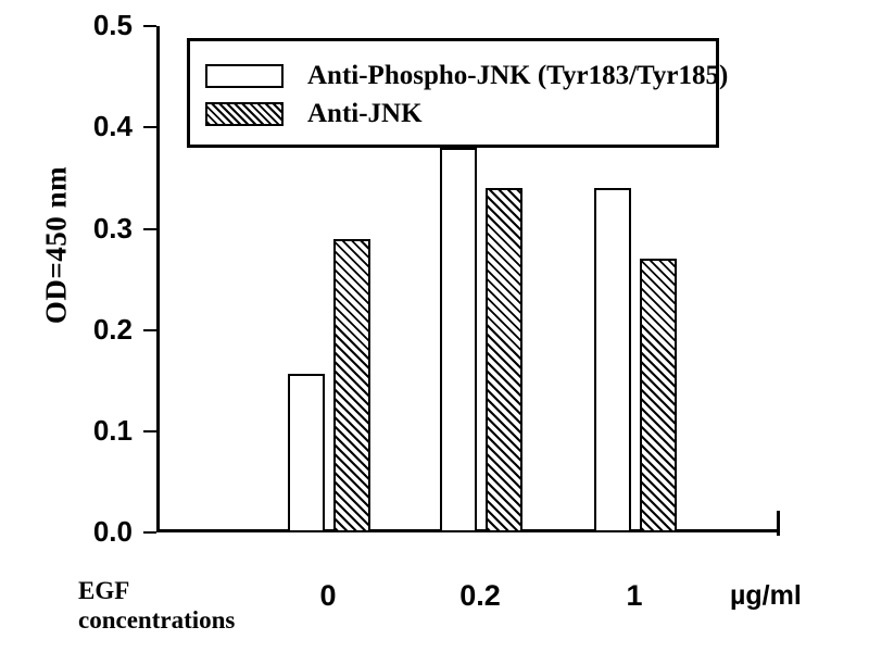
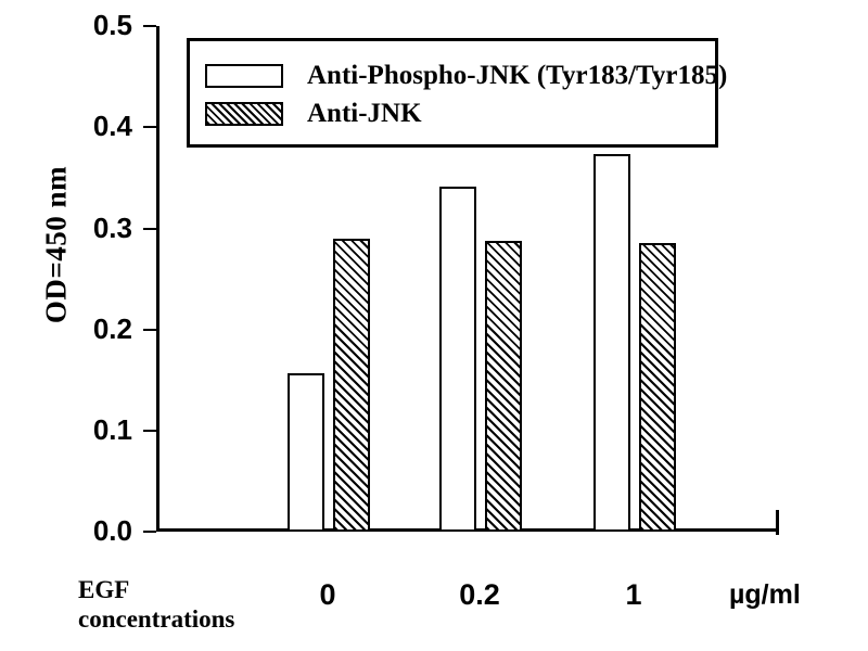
Anti-Phospho-JNK (Tyr183/Tyr185)/0.2: 0.38 -> 0.34
Anti-JNK/0.2: 0.34 -> 0.29
Anti-Phospho-JNK (Tyr183/Tyr185)/1: 0.34 -> 0.37
Anti-JNK/1: 0.27 -> 0.28
